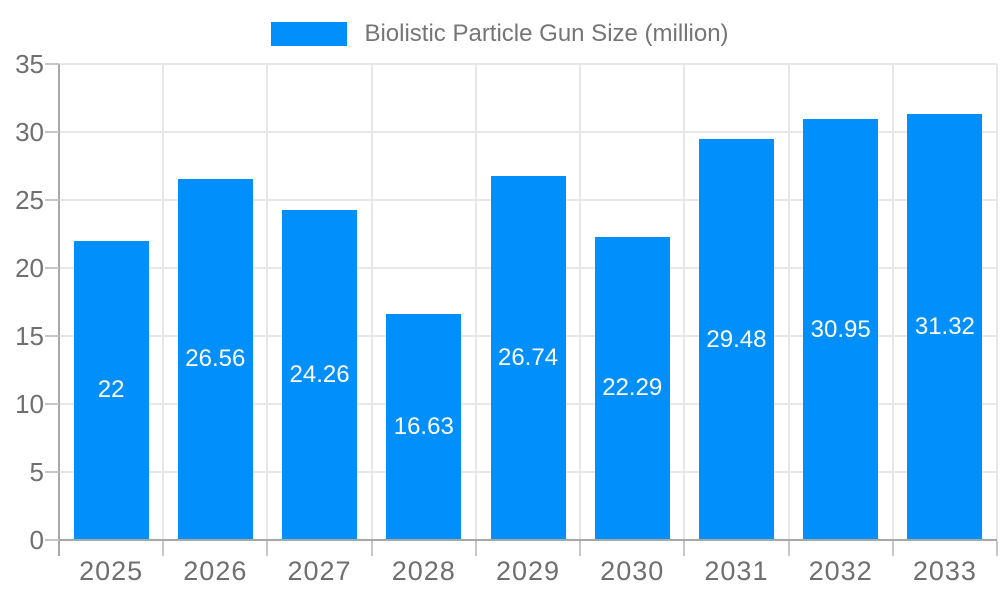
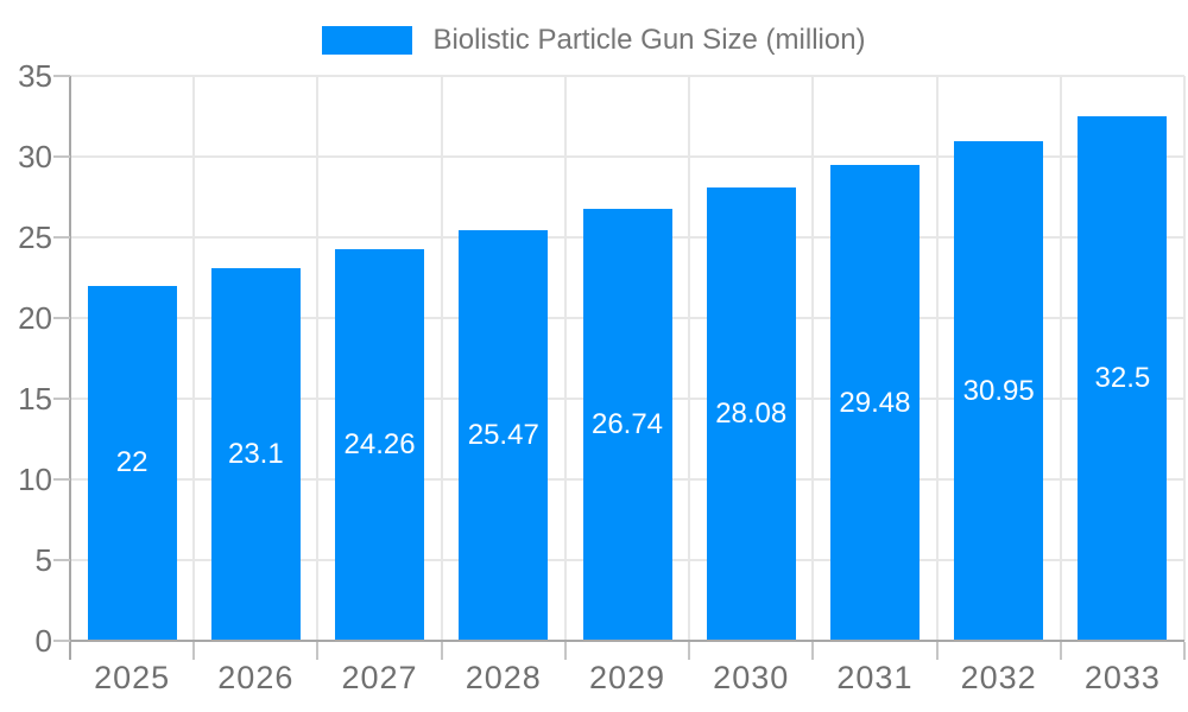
2026: 26.56 -> 23.1
2028: 16.63 -> 25.47
2030: 22.29 -> 28.08
2033: 31.32 -> 32.5
